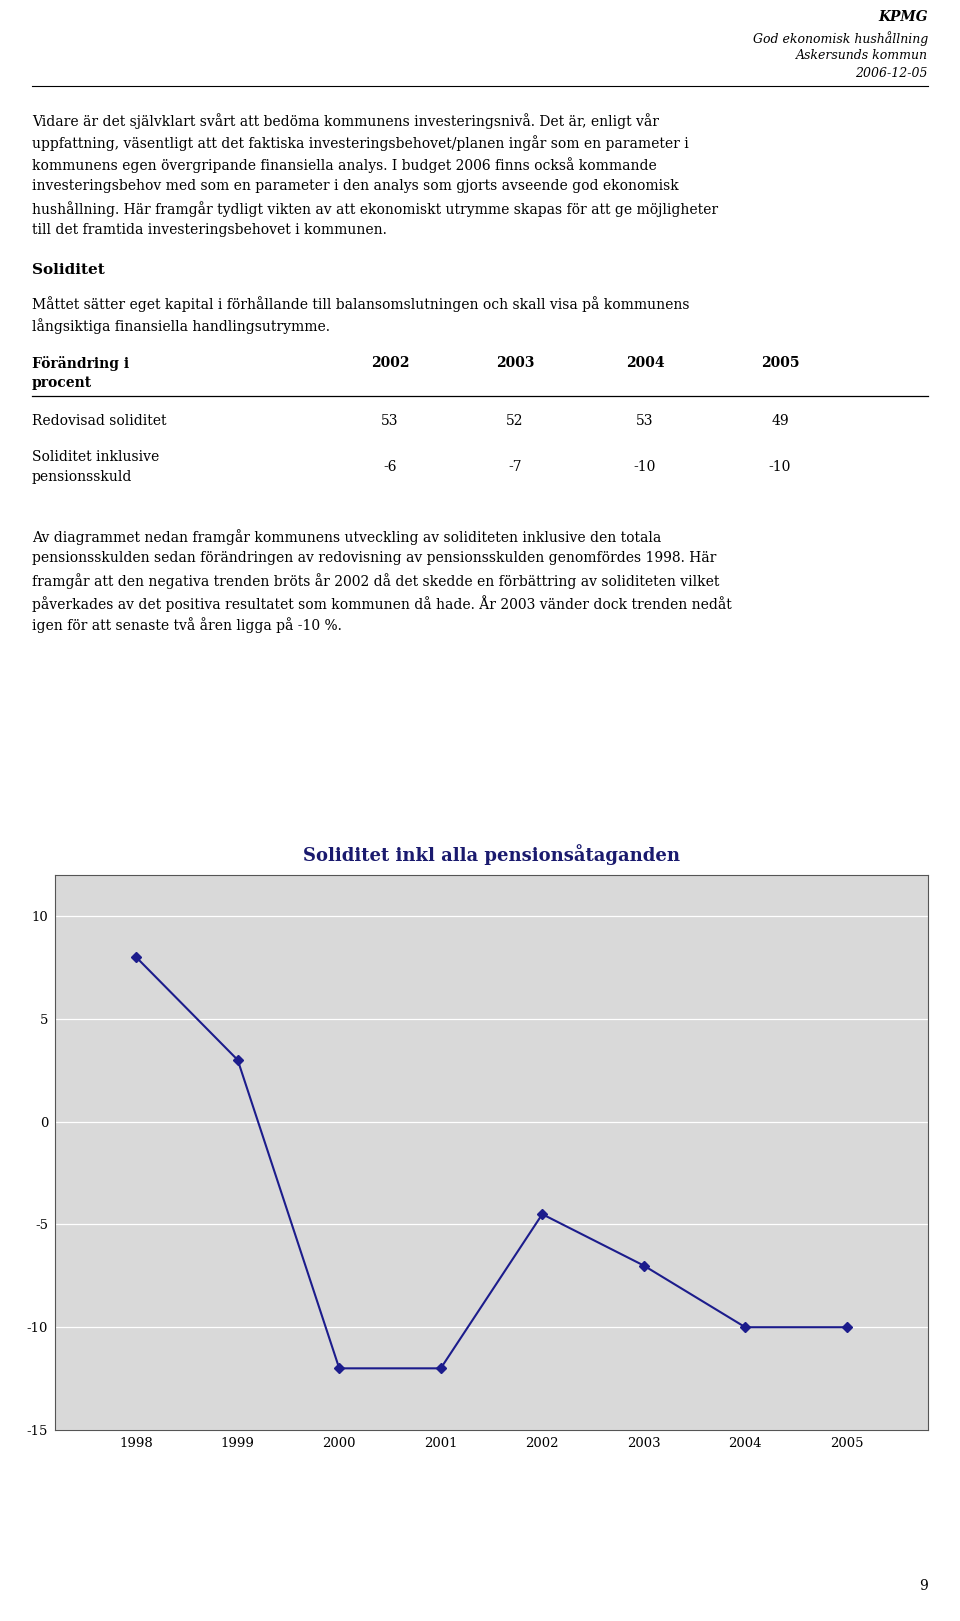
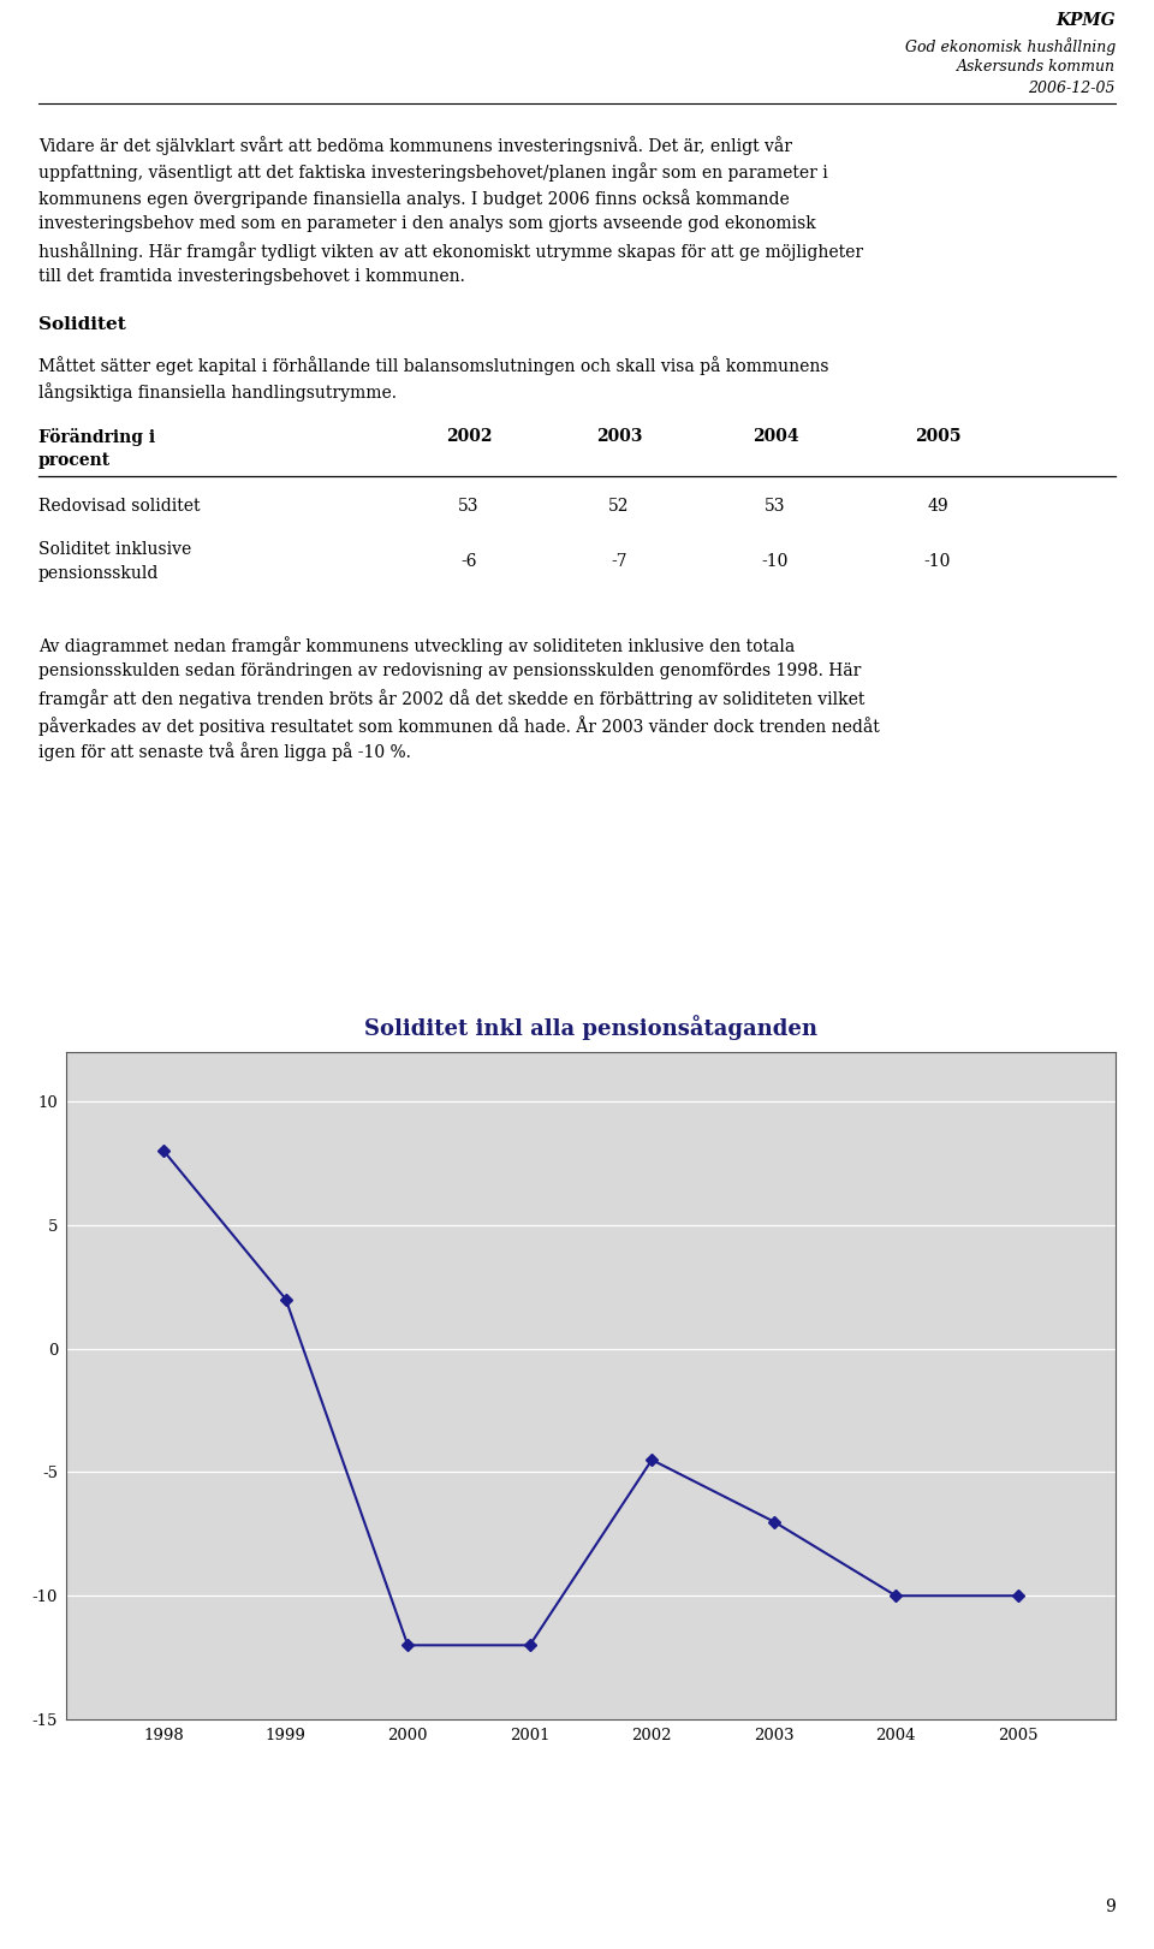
1999: 3.0 -> 2.0
